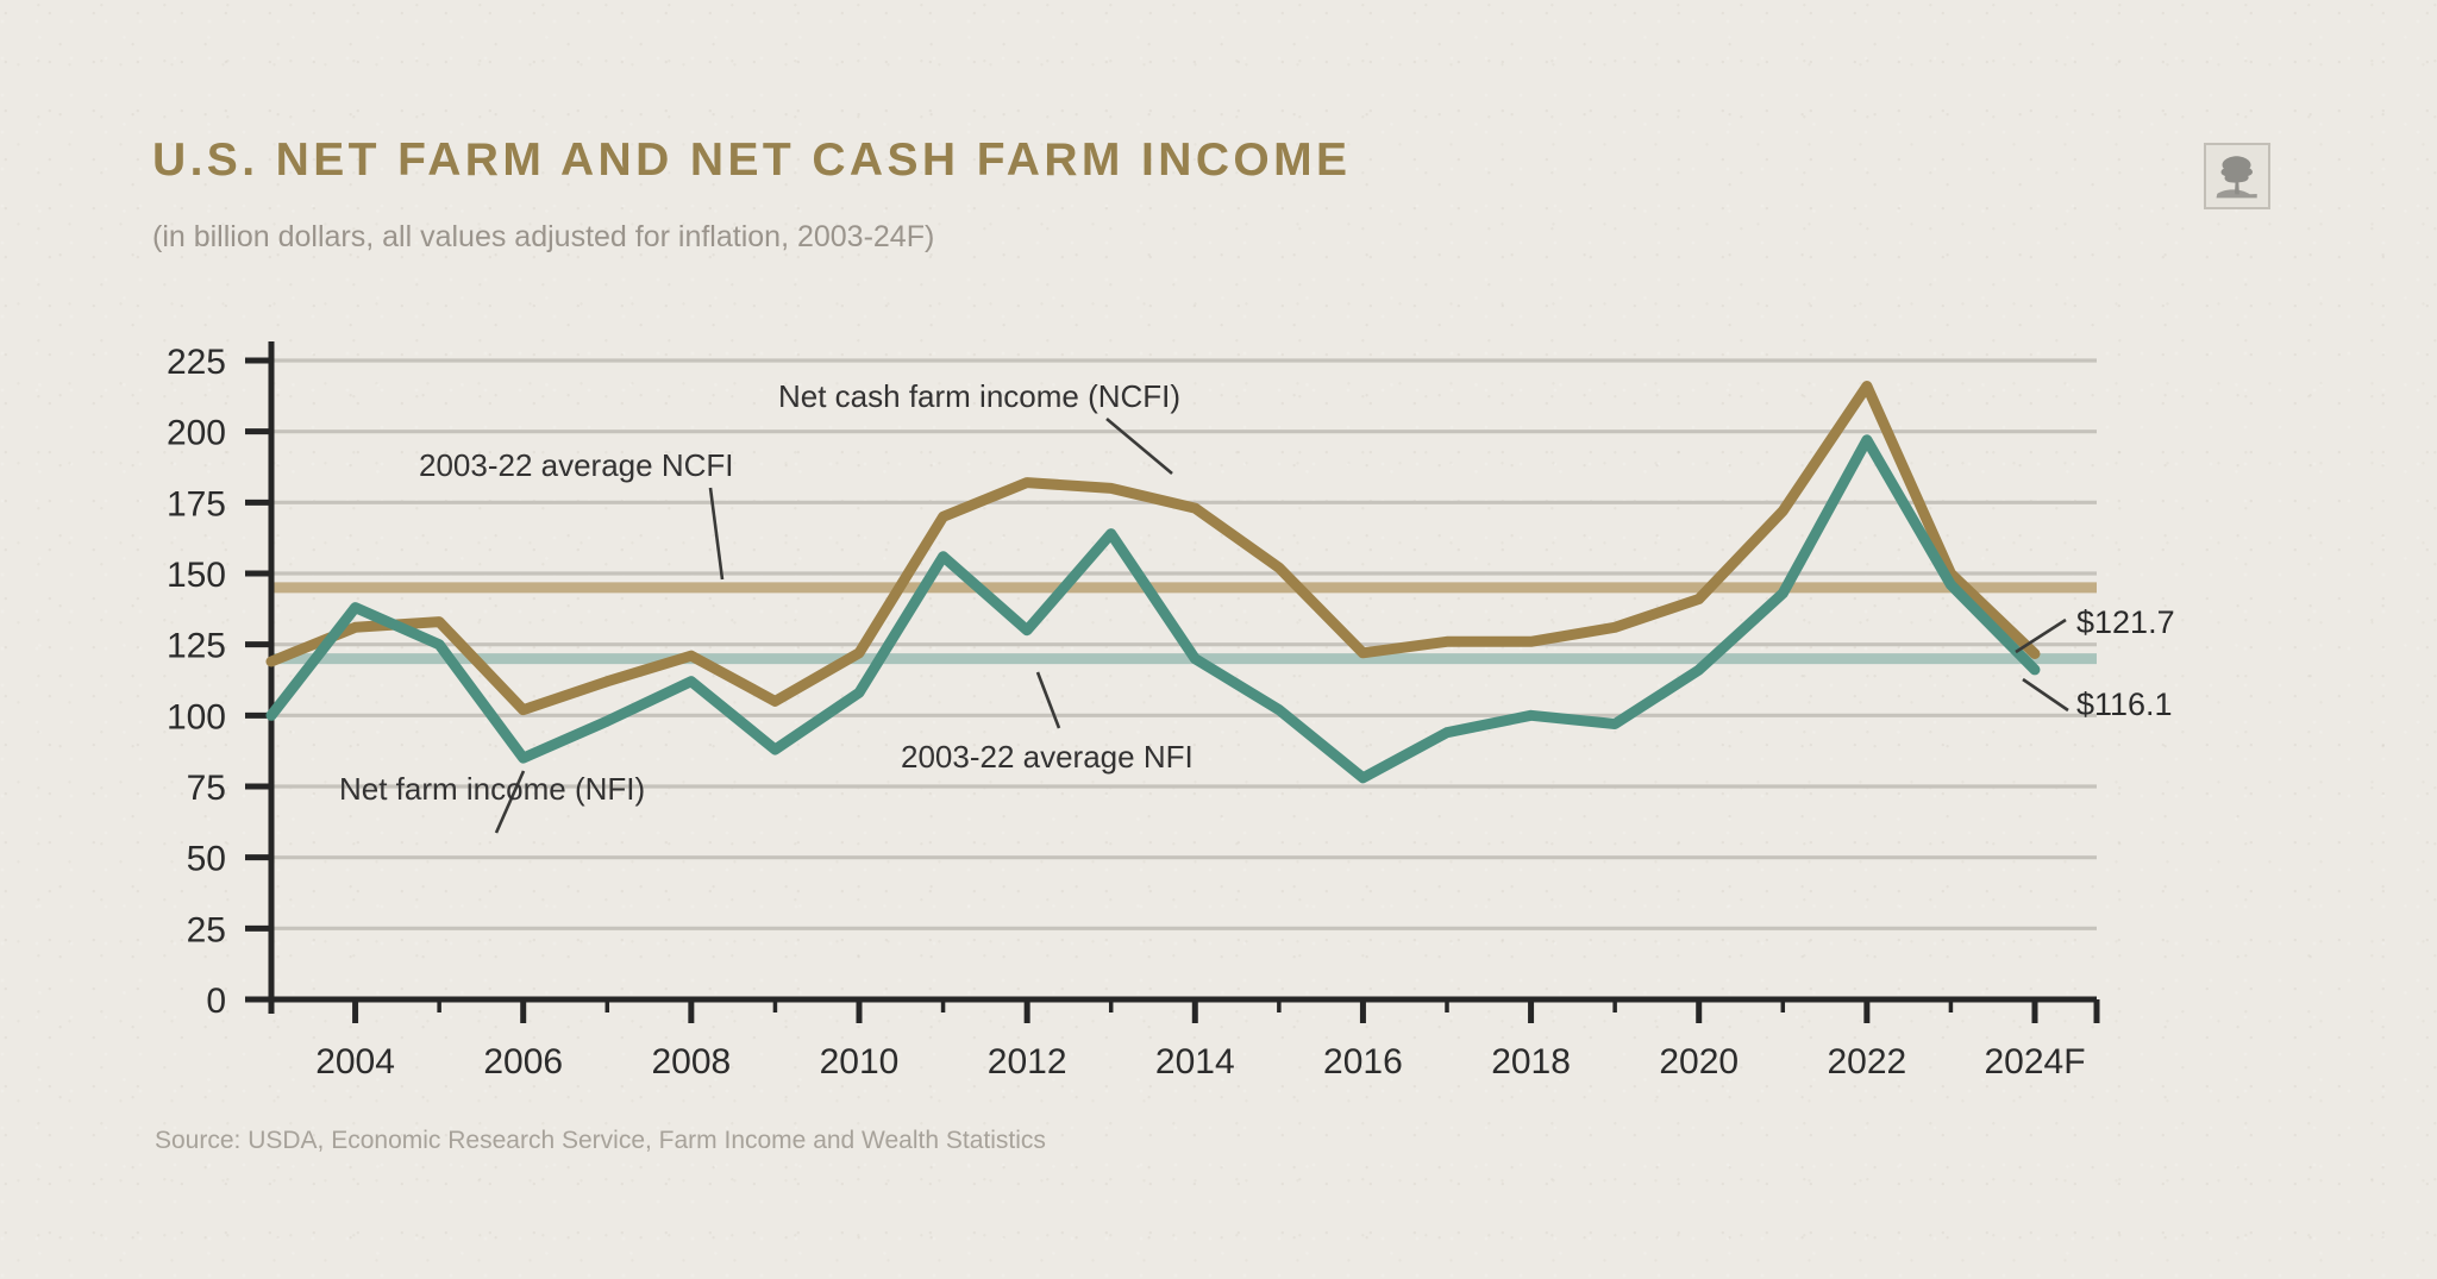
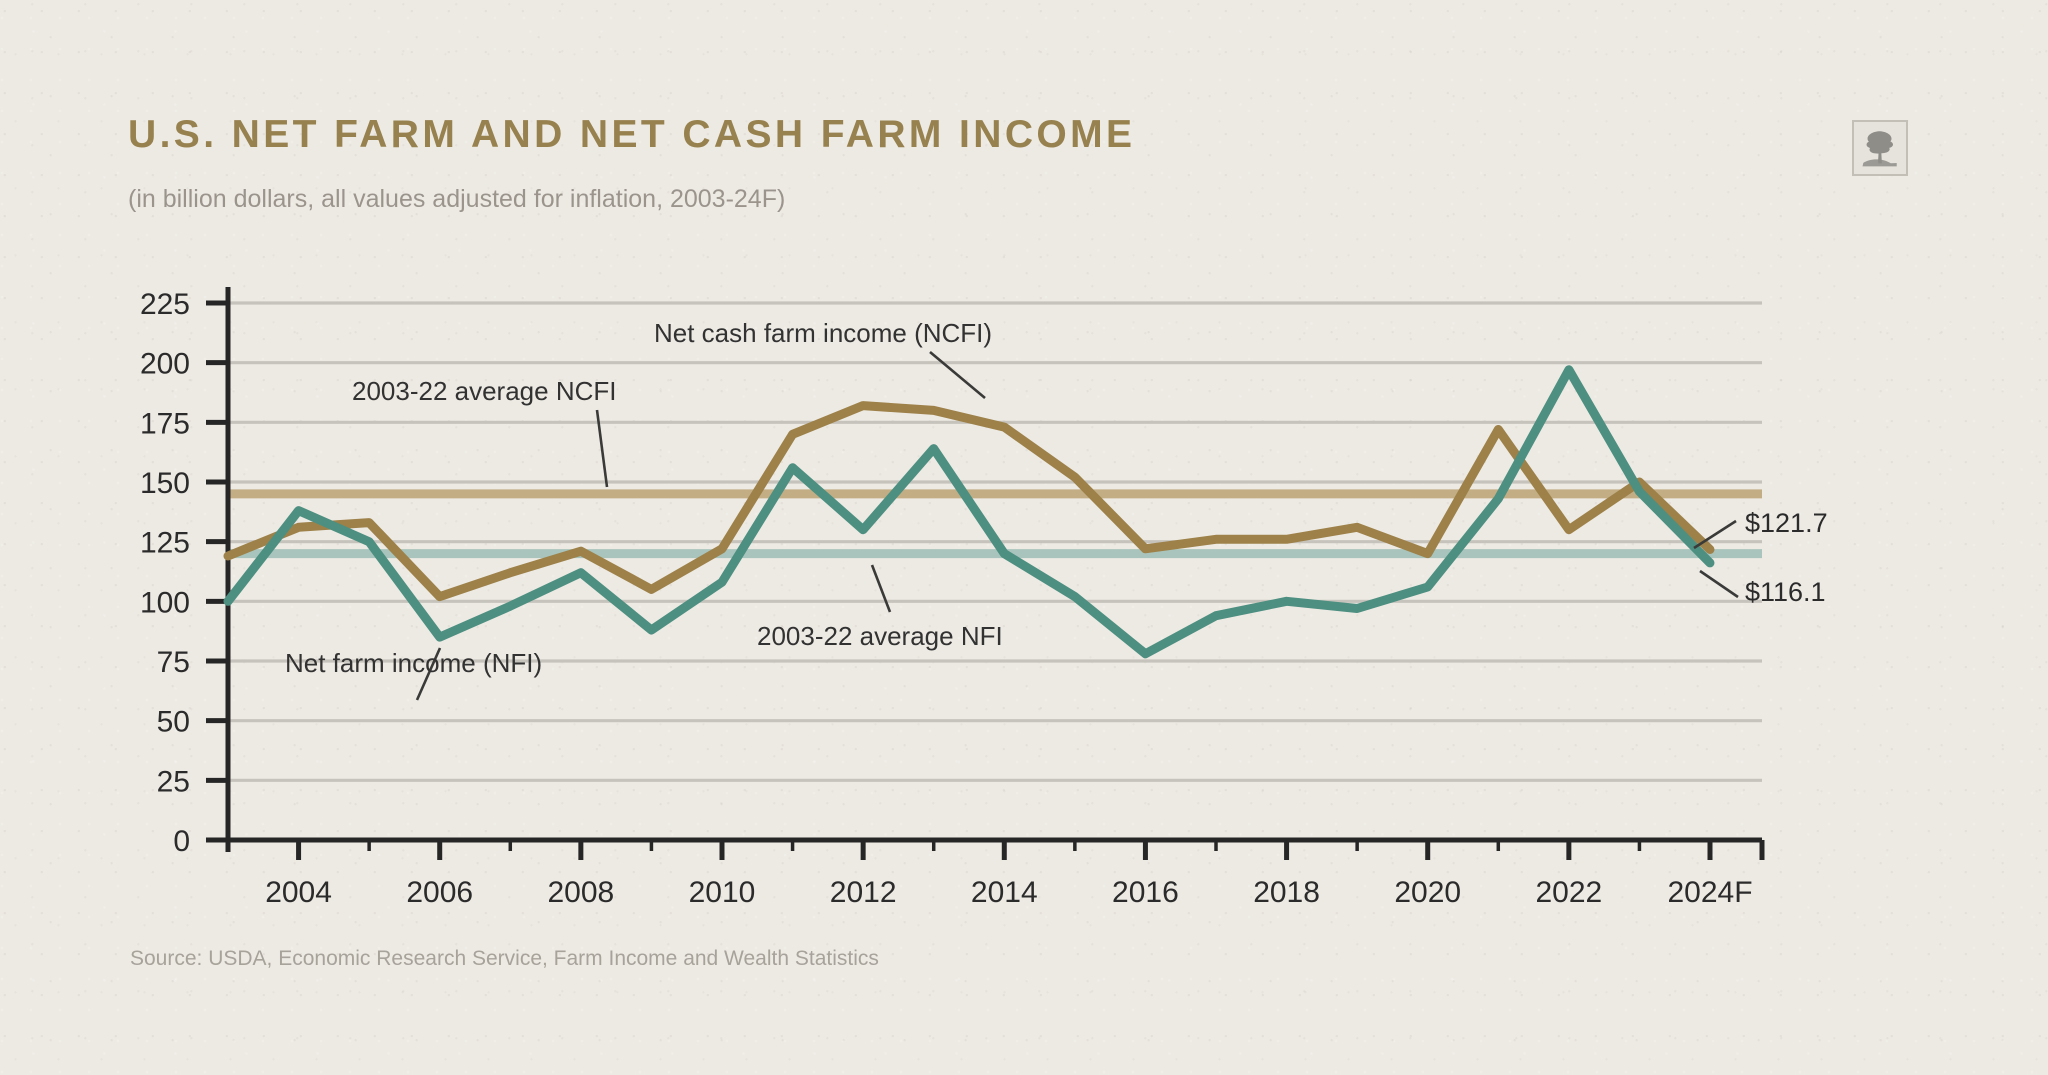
Net cash farm income (NCFI)/2020: 141 -> 120
Net farm income (NFI)/2020: 116 -> 106
Net cash farm income (NCFI)/2022: 216 -> 130
